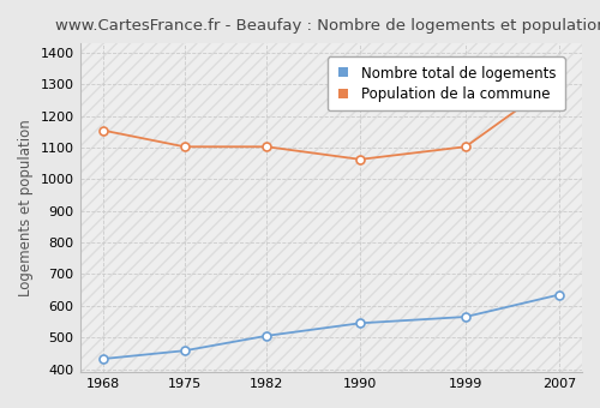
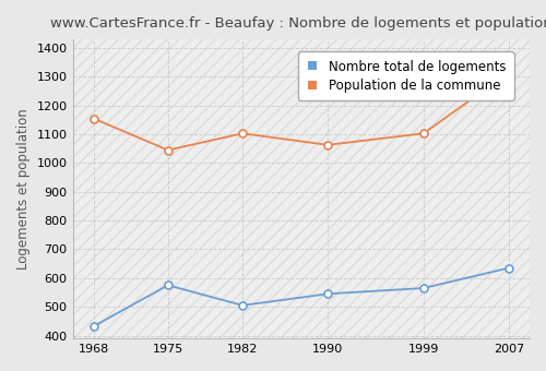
Nombre total de logements/1975: 458 -> 575
Population de la commune/1975: 1103 -> 1045
